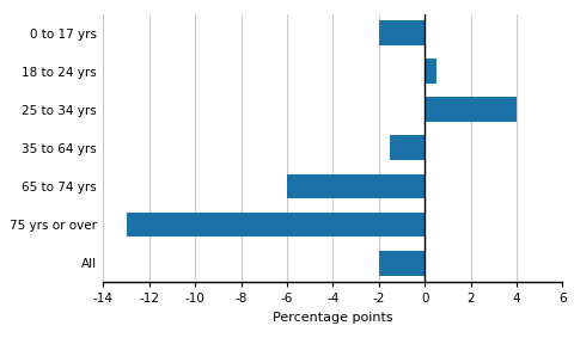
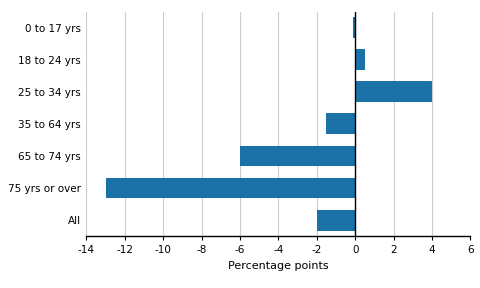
0 to 17 yrs: -2.0 -> -0.1
